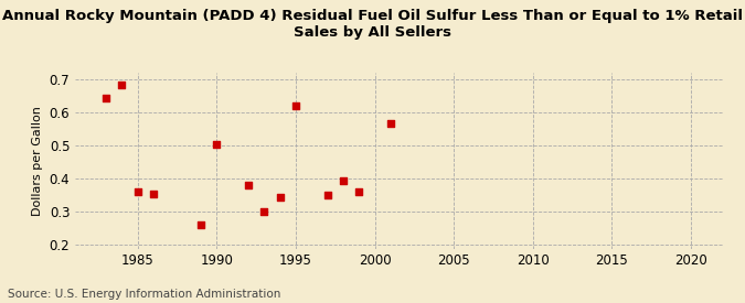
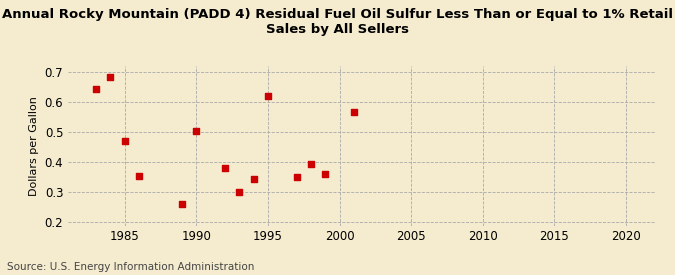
1985: 0.362 -> 0.470
